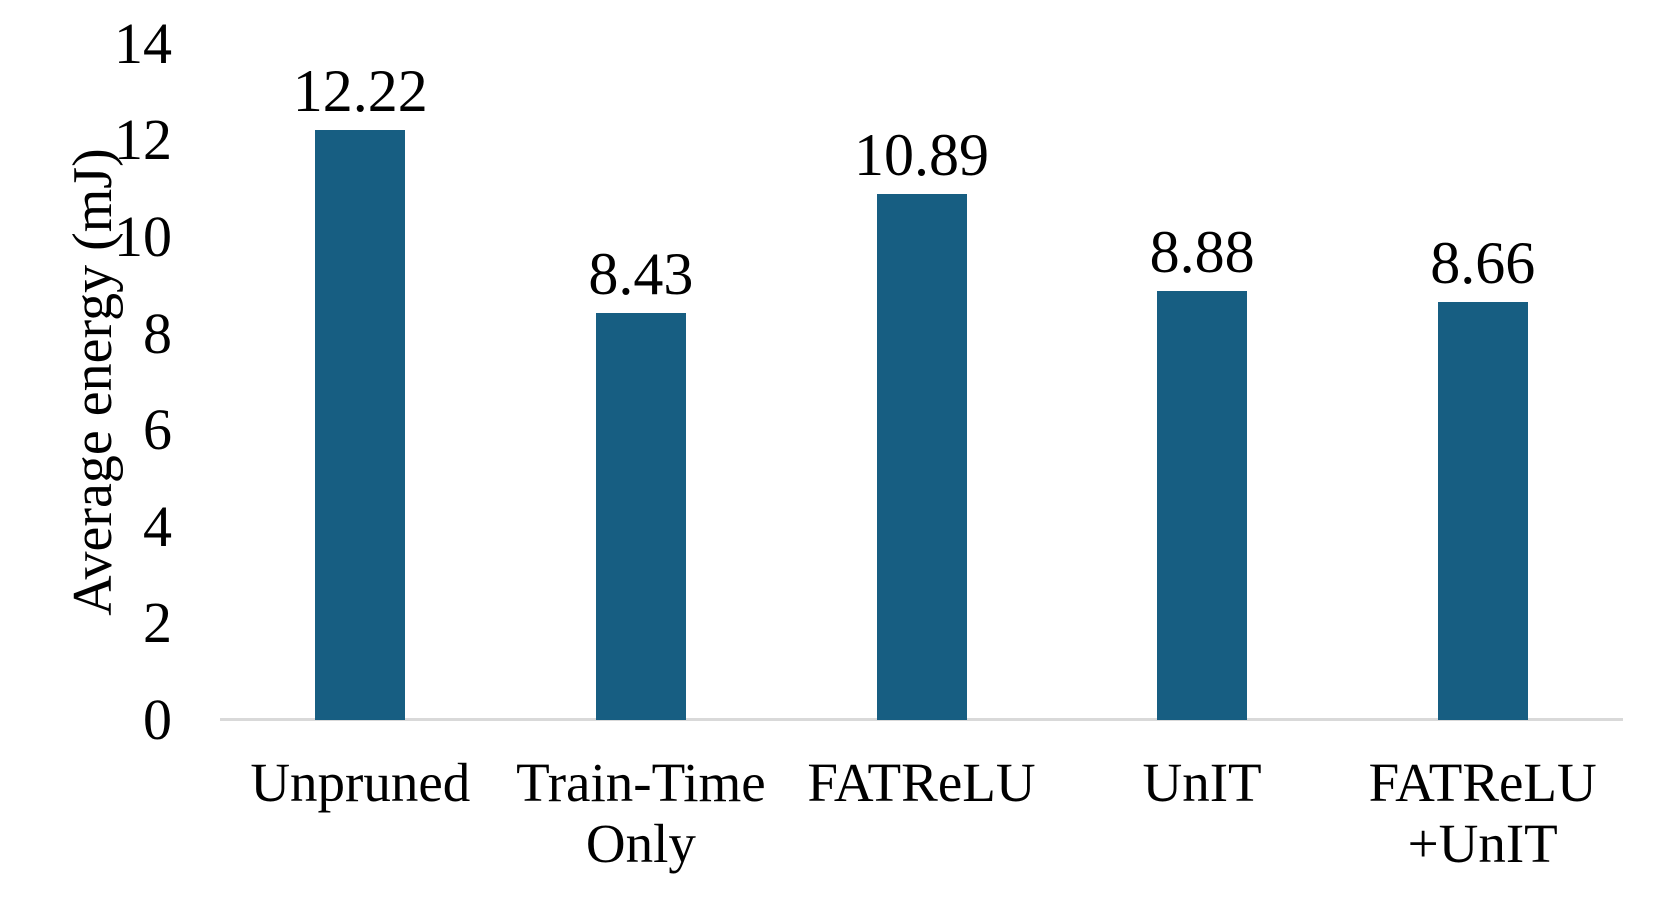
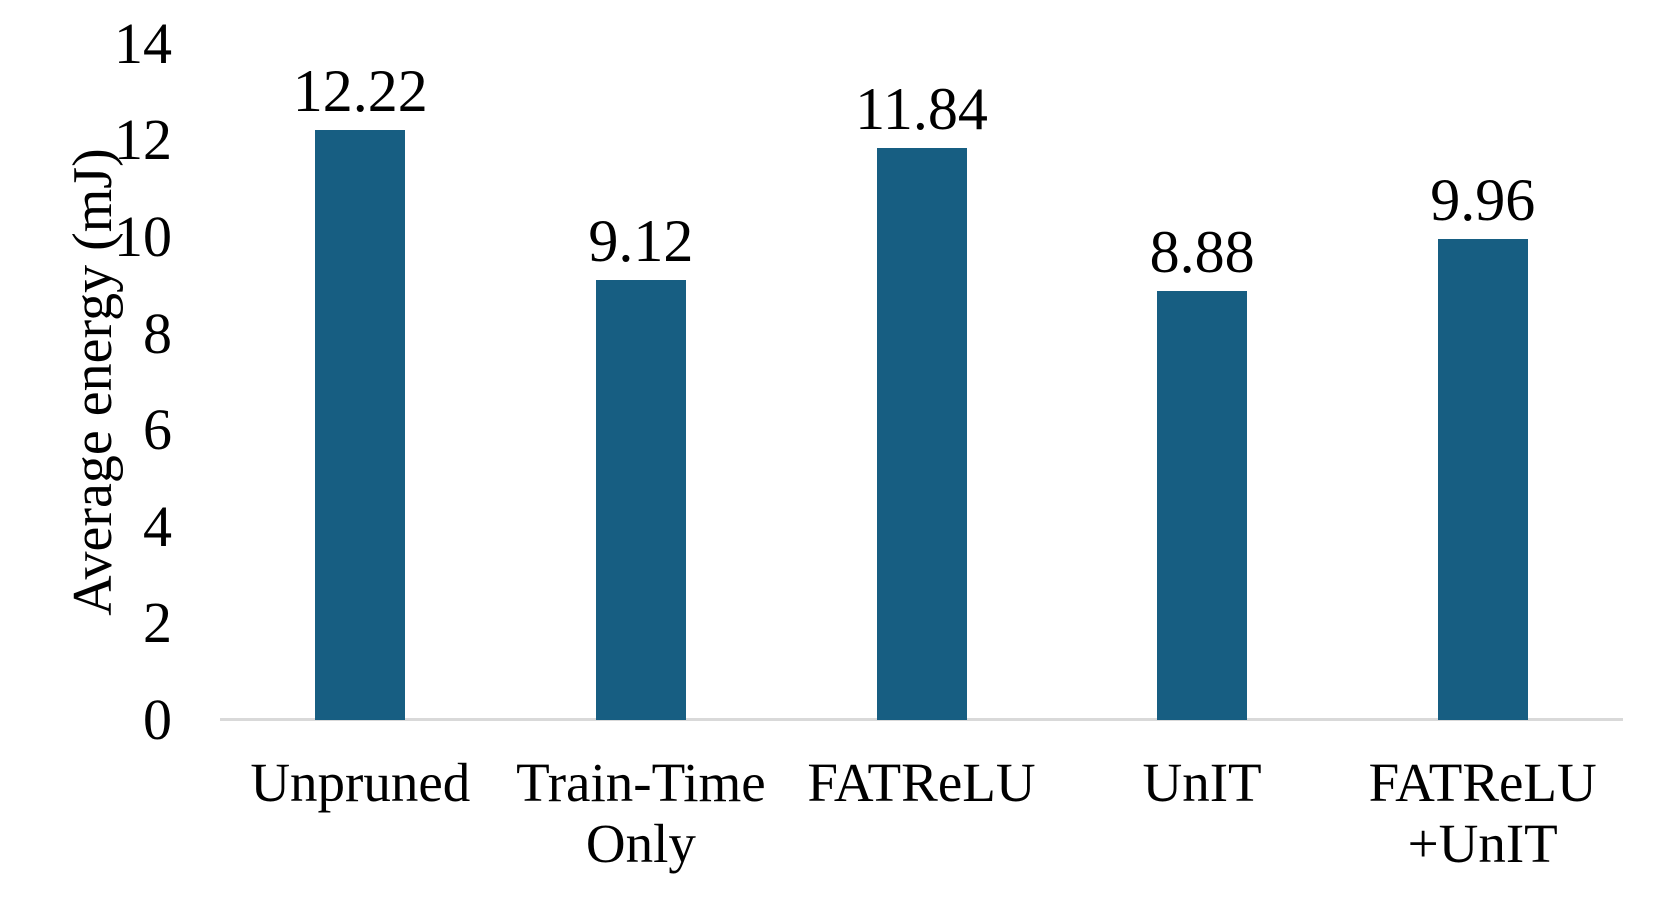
Train-Time Only: 8.43 -> 9.12
FATReLU: 10.89 -> 11.84
FATReLU +UnIT: 8.66 -> 9.96
